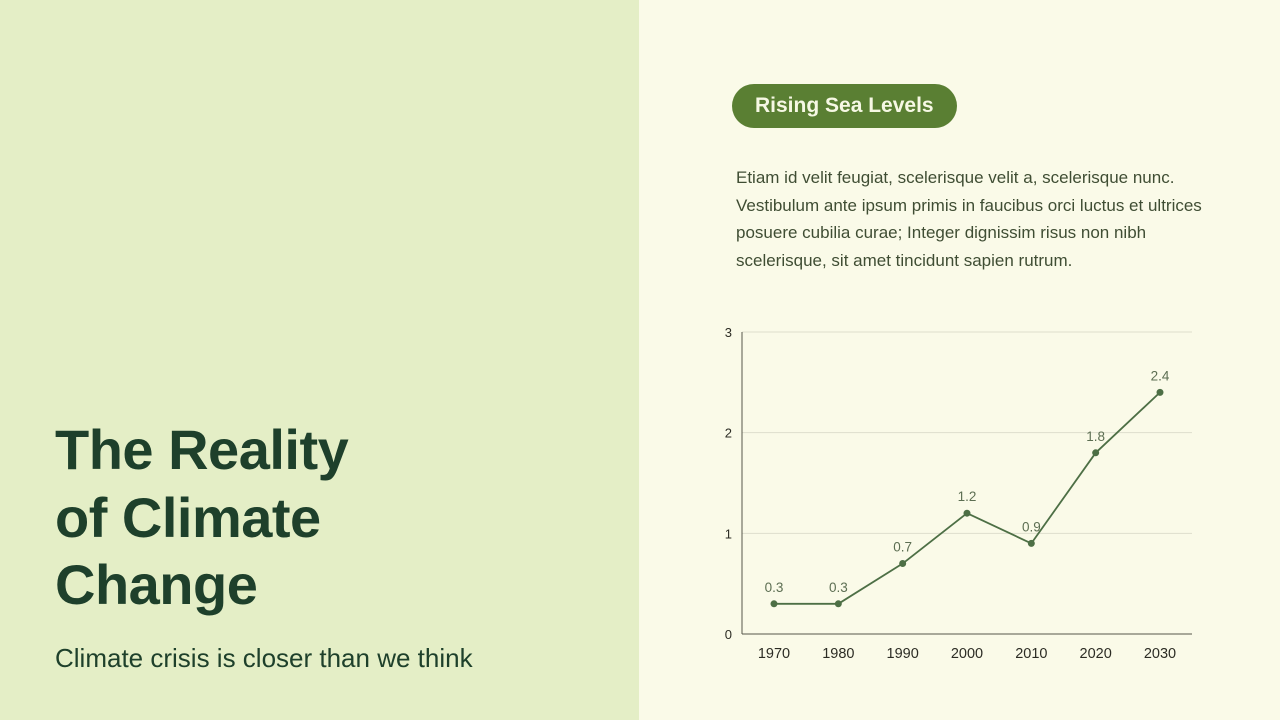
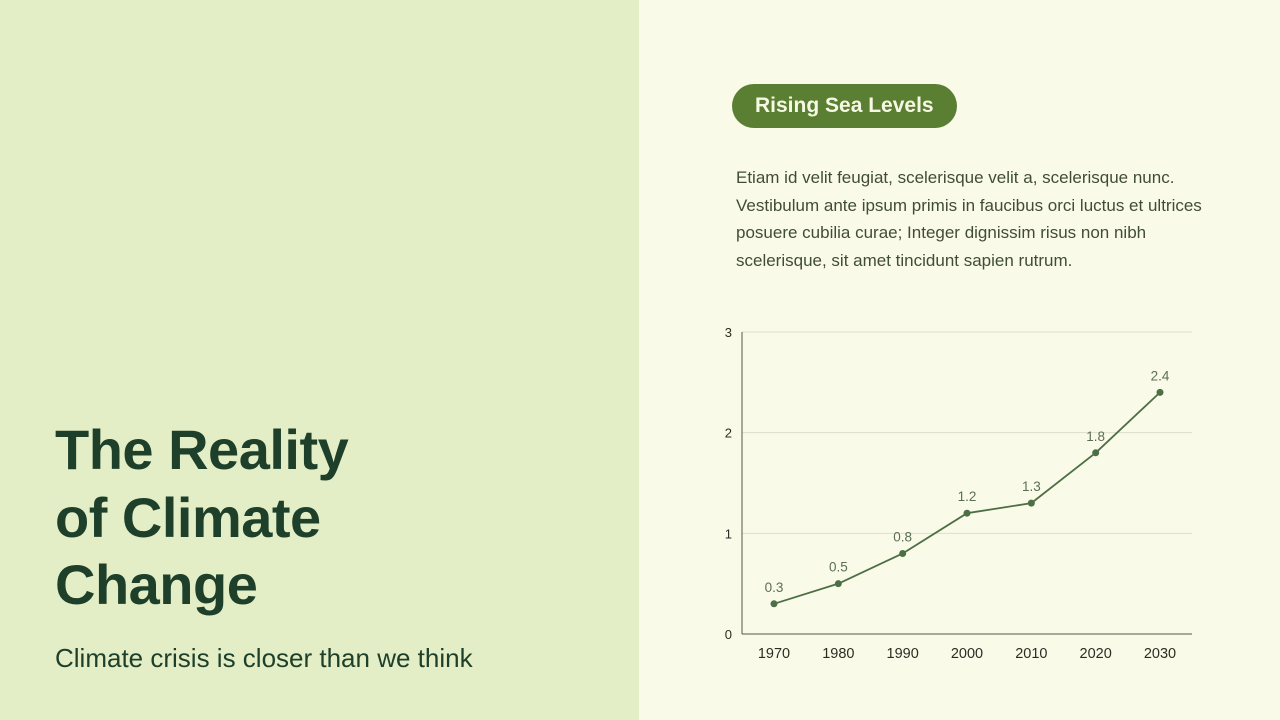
1980: 0.3 -> 0.5
1990: 0.7 -> 0.8
2010: 0.9 -> 1.3
